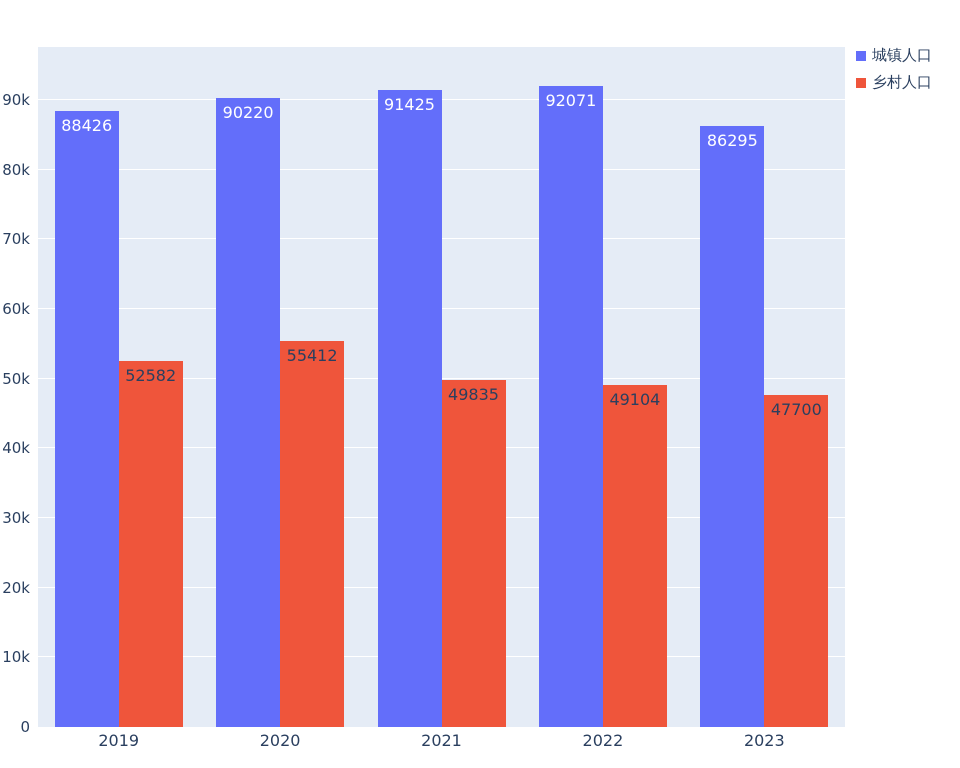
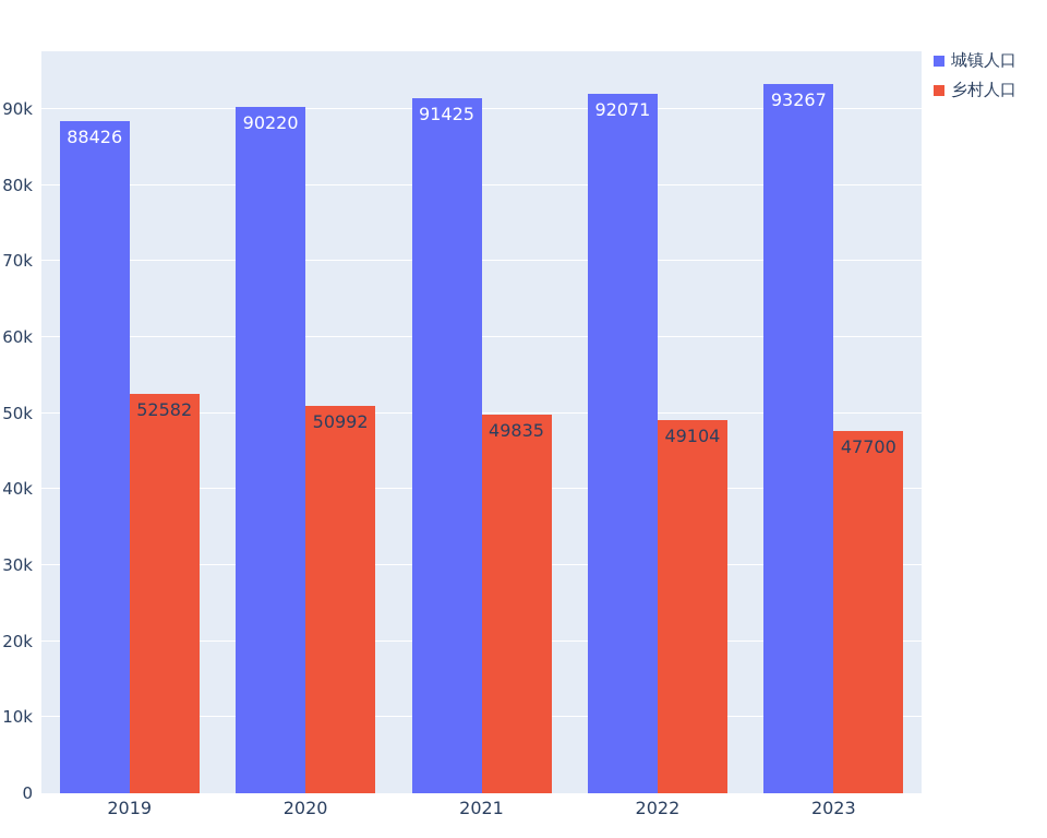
乡村人口/2020: 55412 -> 50992
城镇人口/2023: 86295 -> 93267
